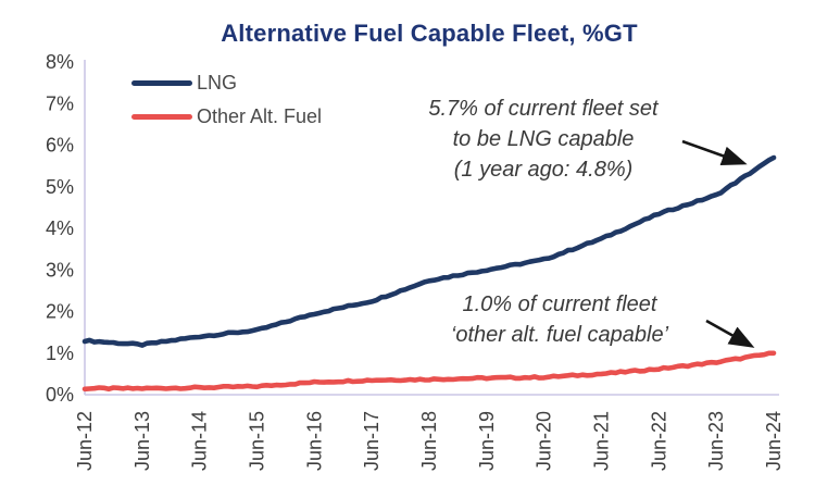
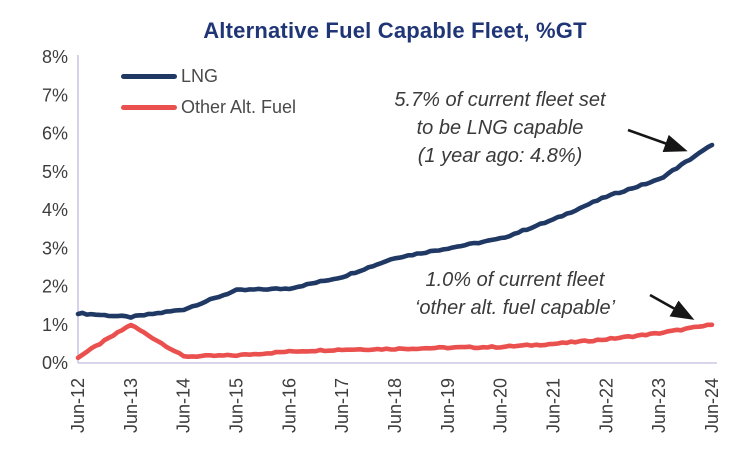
Other Alt. Fuel/Jun-13: 0.1% -> 1.0%
LNG/Jun-15: 1.6% -> 1.9%
